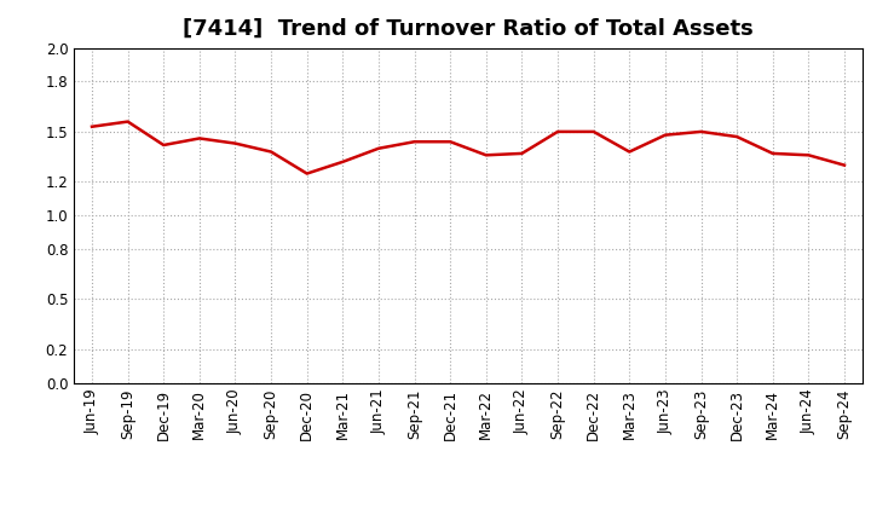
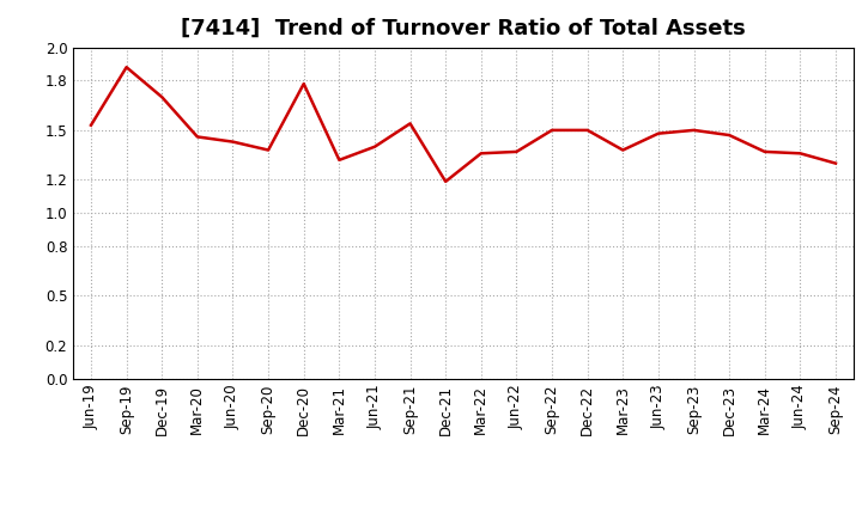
Sep-19: 1.56 -> 1.88
Dec-19: 1.42 -> 1.70
Dec-20: 1.25 -> 1.78
Sep-21: 1.44 -> 1.54
Dec-21: 1.44 -> 1.19
